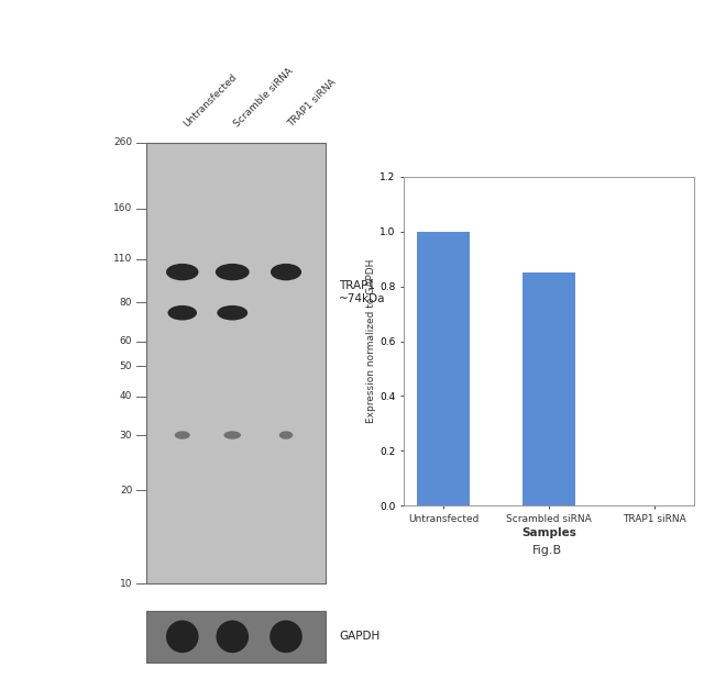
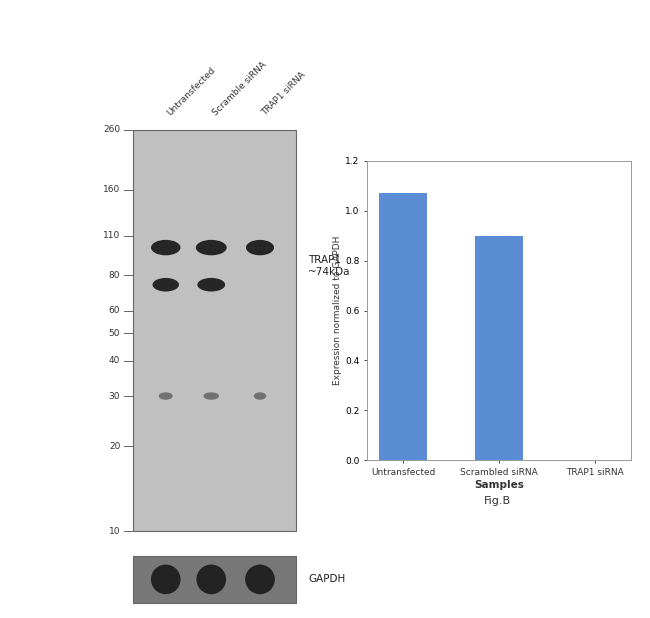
Untransfected: 1.00 -> 1.07
Scrambled siRNA: 0.85 -> 0.90
